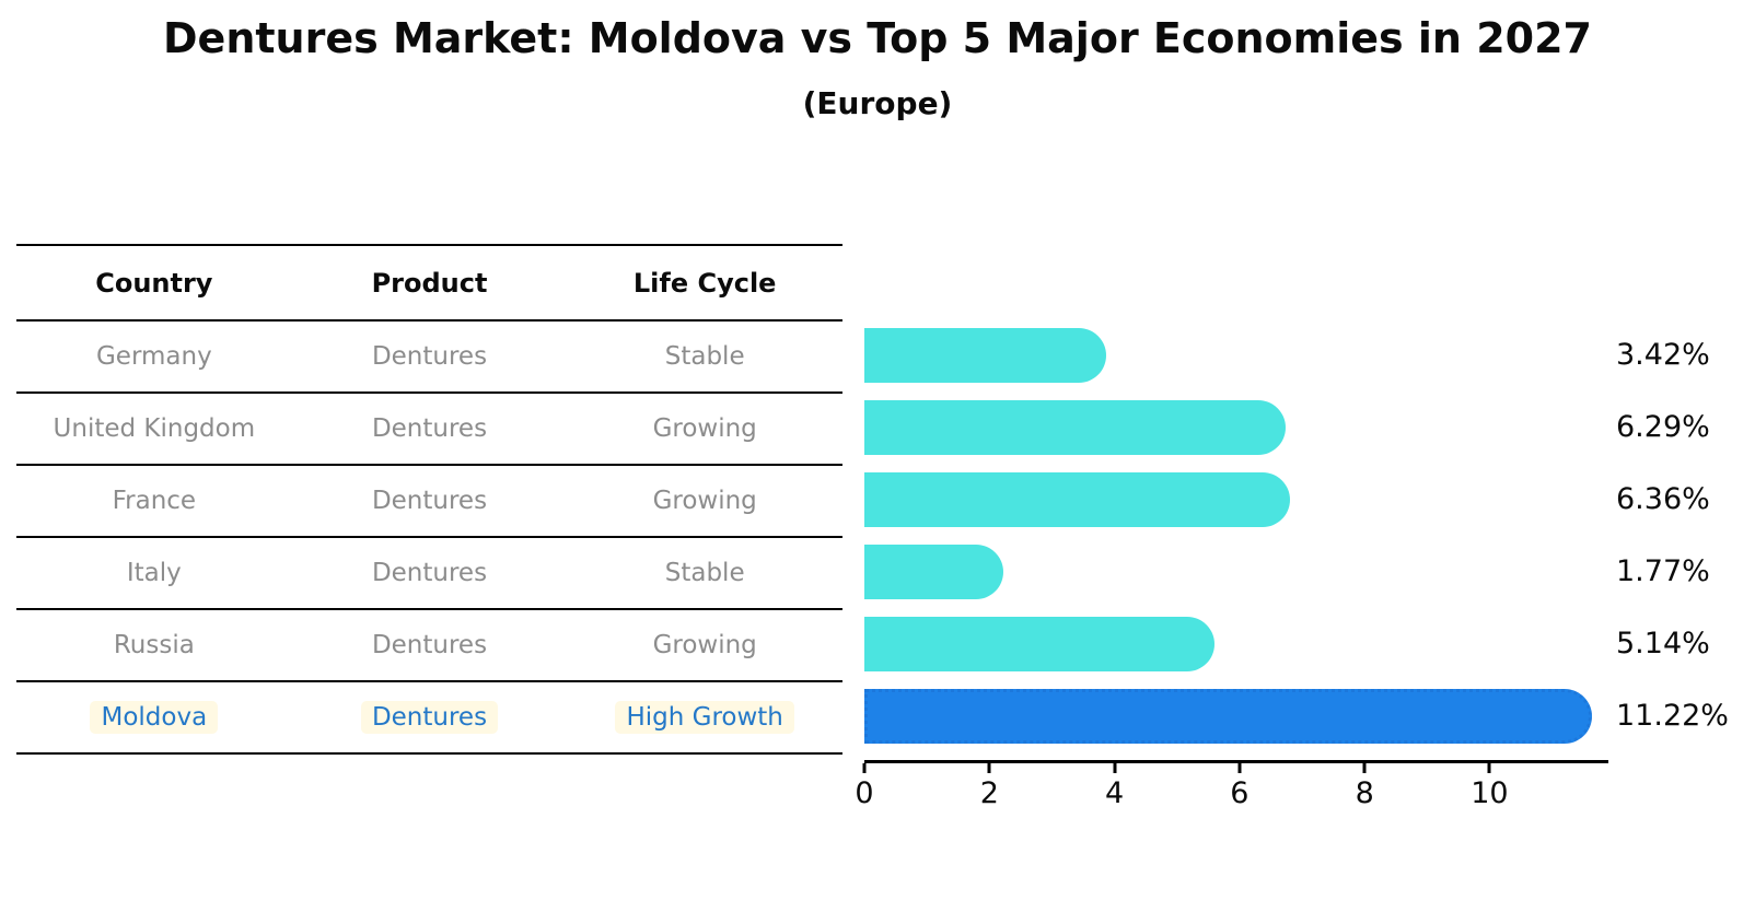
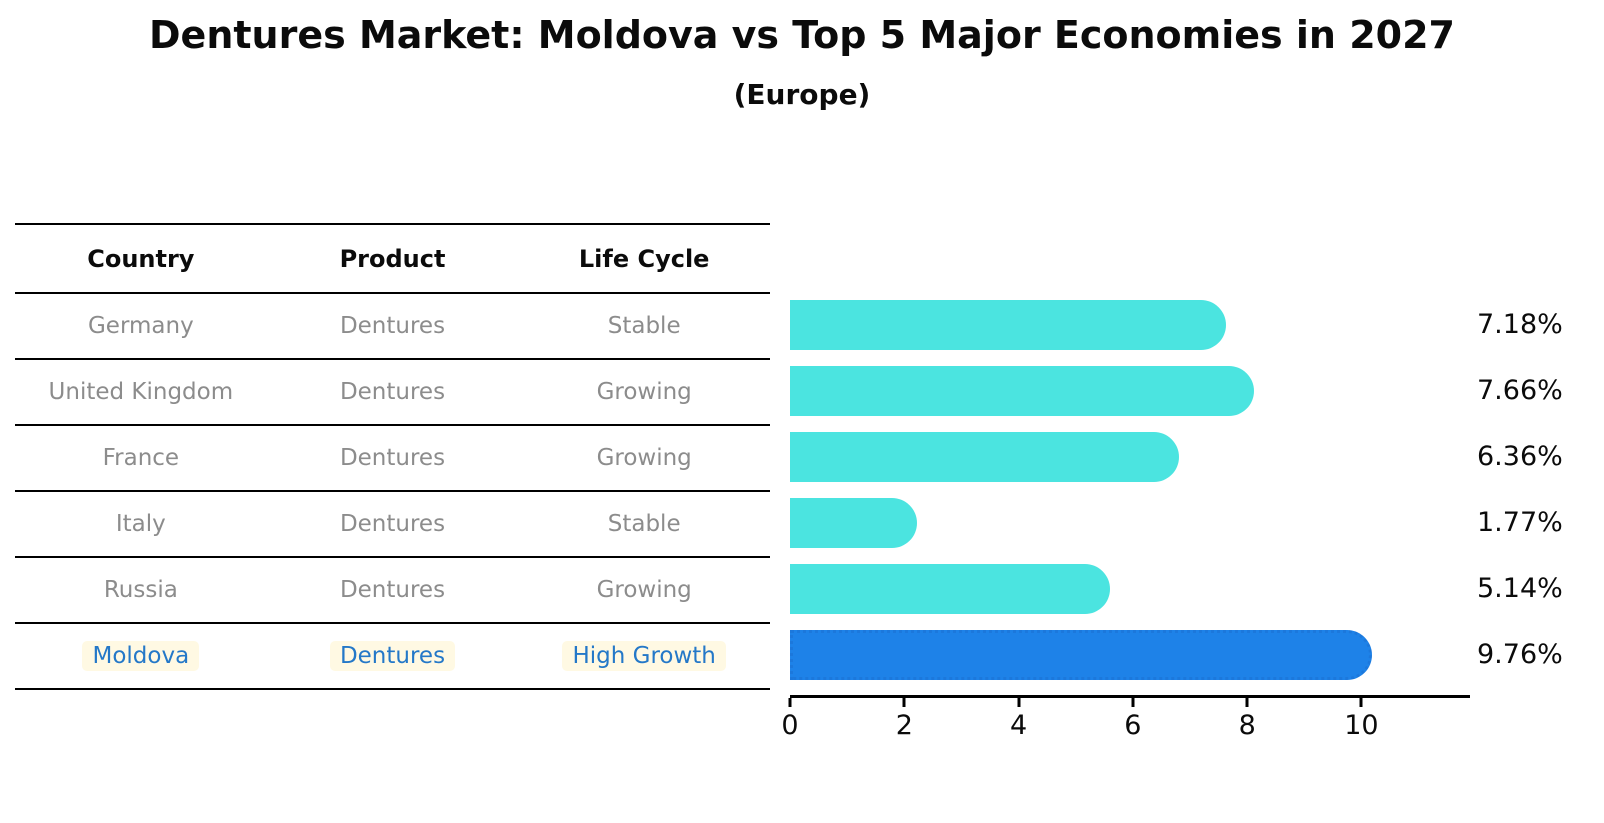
Germany: 3.42% -> 7.18%
United Kingdom: 6.29% -> 7.66%
Moldova: 11.22% -> 9.76%
